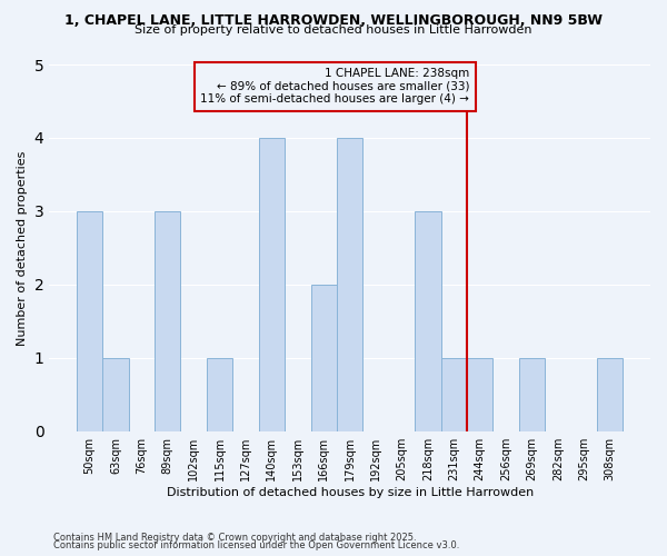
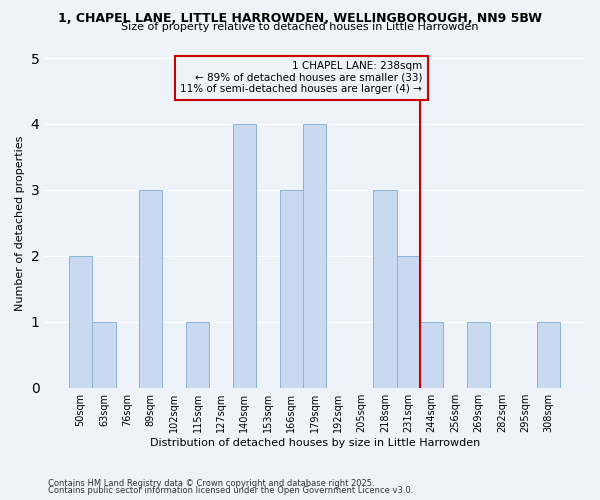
50sqm: 3 -> 2
166sqm: 2 -> 3
231sqm: 1 -> 2
